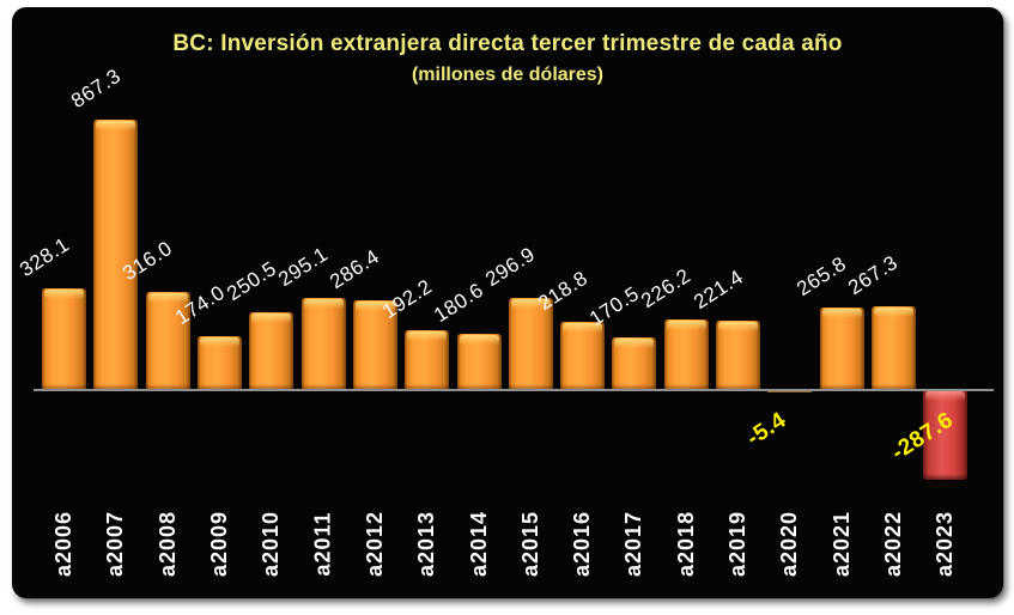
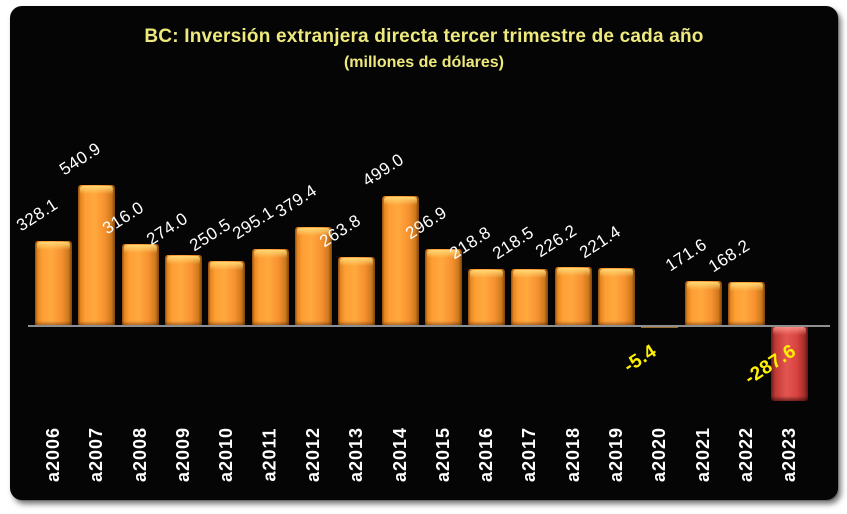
a2007: 867.3 -> 540.9
a2009: 174.0 -> 274.0
a2012: 286.4 -> 379.4
a2013: 192.2 -> 263.8
a2014: 180.6 -> 499.0
a2017: 170.5 -> 218.5
a2021: 265.8 -> 171.6
a2022: 267.3 -> 168.2
